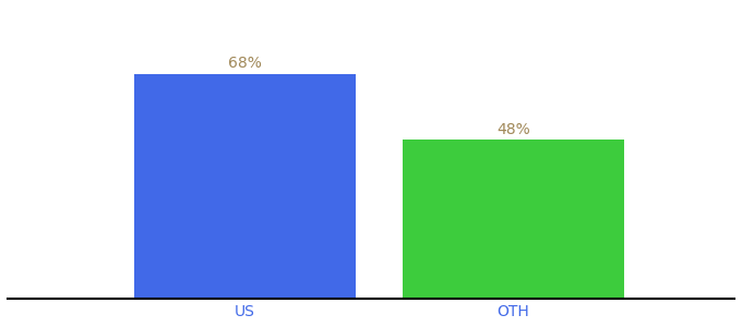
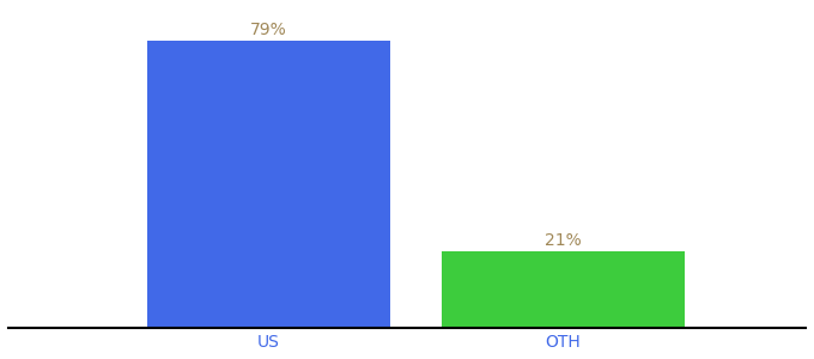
US: 68% -> 79%
OTH: 48% -> 21%
